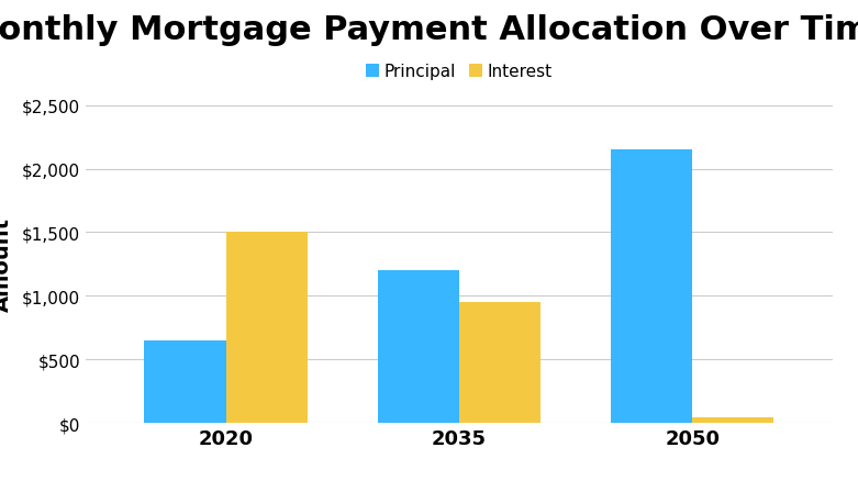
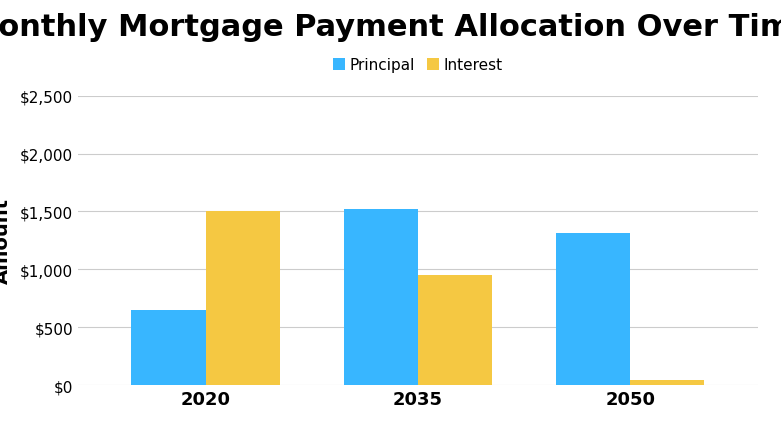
Principal/2035: $1,200 -> $1,520
Principal/2050: $2,150 -> $1,310
